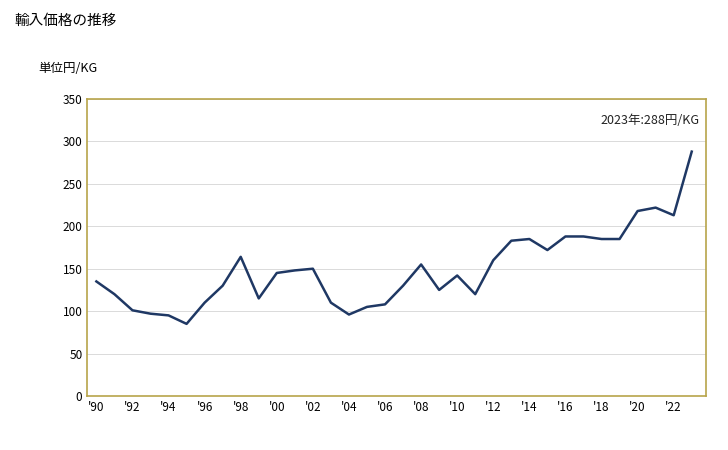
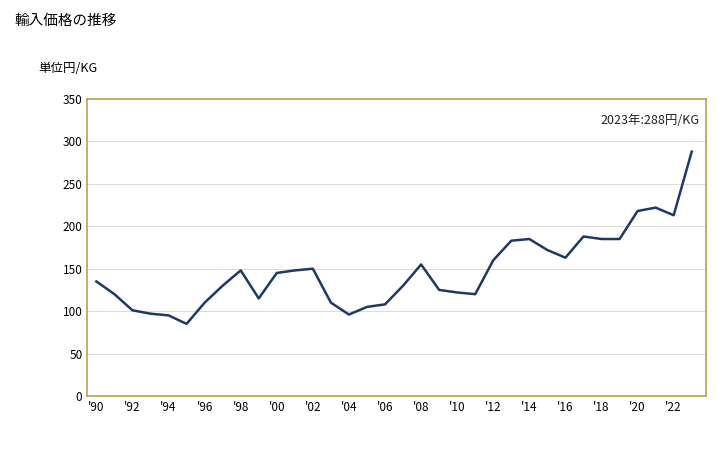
'98: 164 -> 148
'10: 142 -> 122
'16: 188 -> 163
